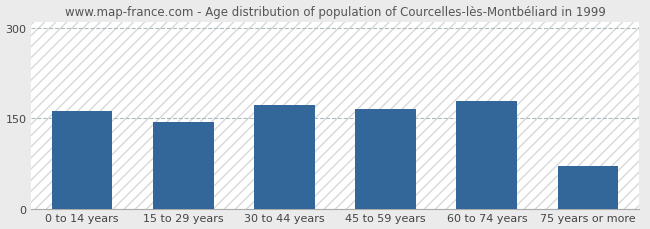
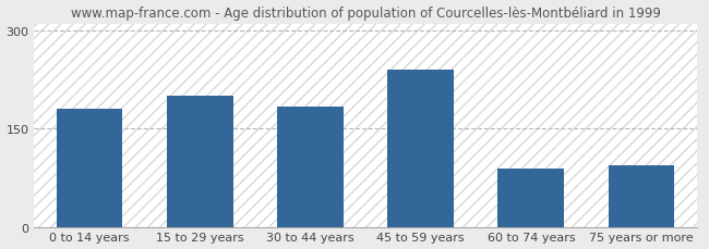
0 to 14 years: 161 -> 180
15 to 29 years: 144 -> 200
30 to 44 years: 172 -> 184
45 to 59 years: 165 -> 240
60 to 74 years: 179 -> 88
75 years or more: 70 -> 94
